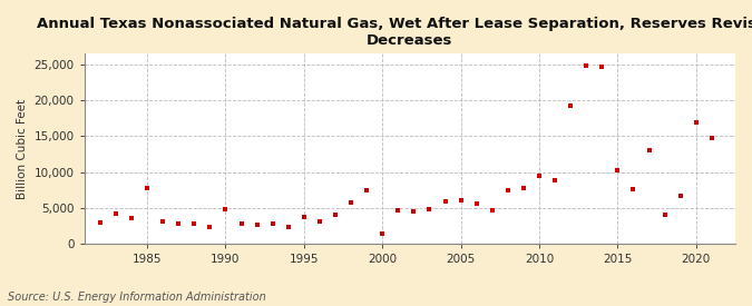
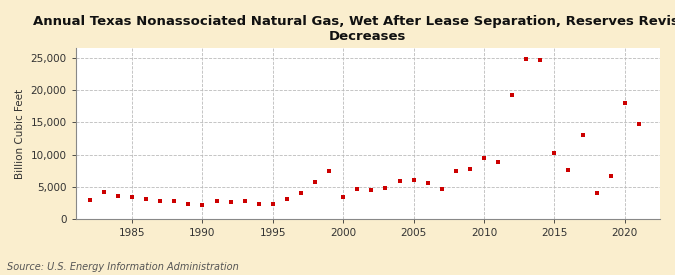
1985: 7,800 -> 3,400
1990: 4,800 -> 2,200
1995: 3,800 -> 2,400
2000: 1,400 -> 3,400
2020: 17,000 -> 18,000
